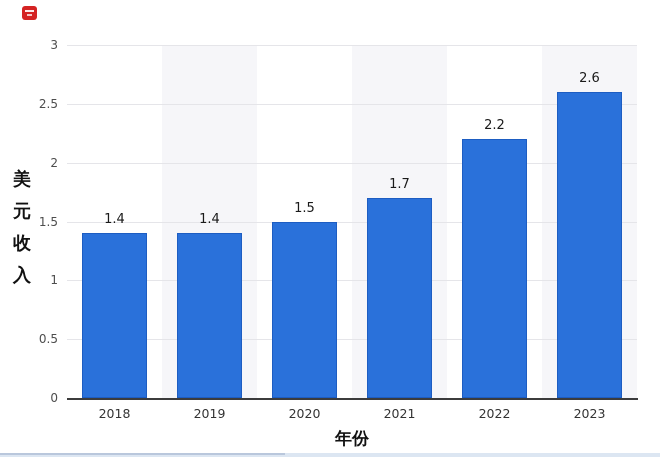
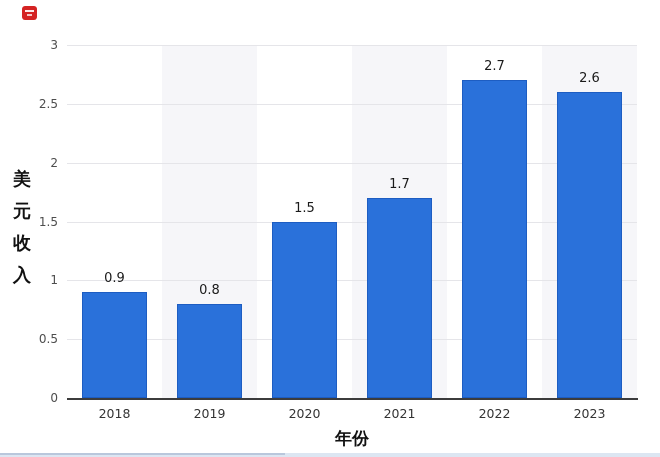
2018: 1.4 -> 0.9
2019: 1.4 -> 0.8
2022: 2.2 -> 2.7
